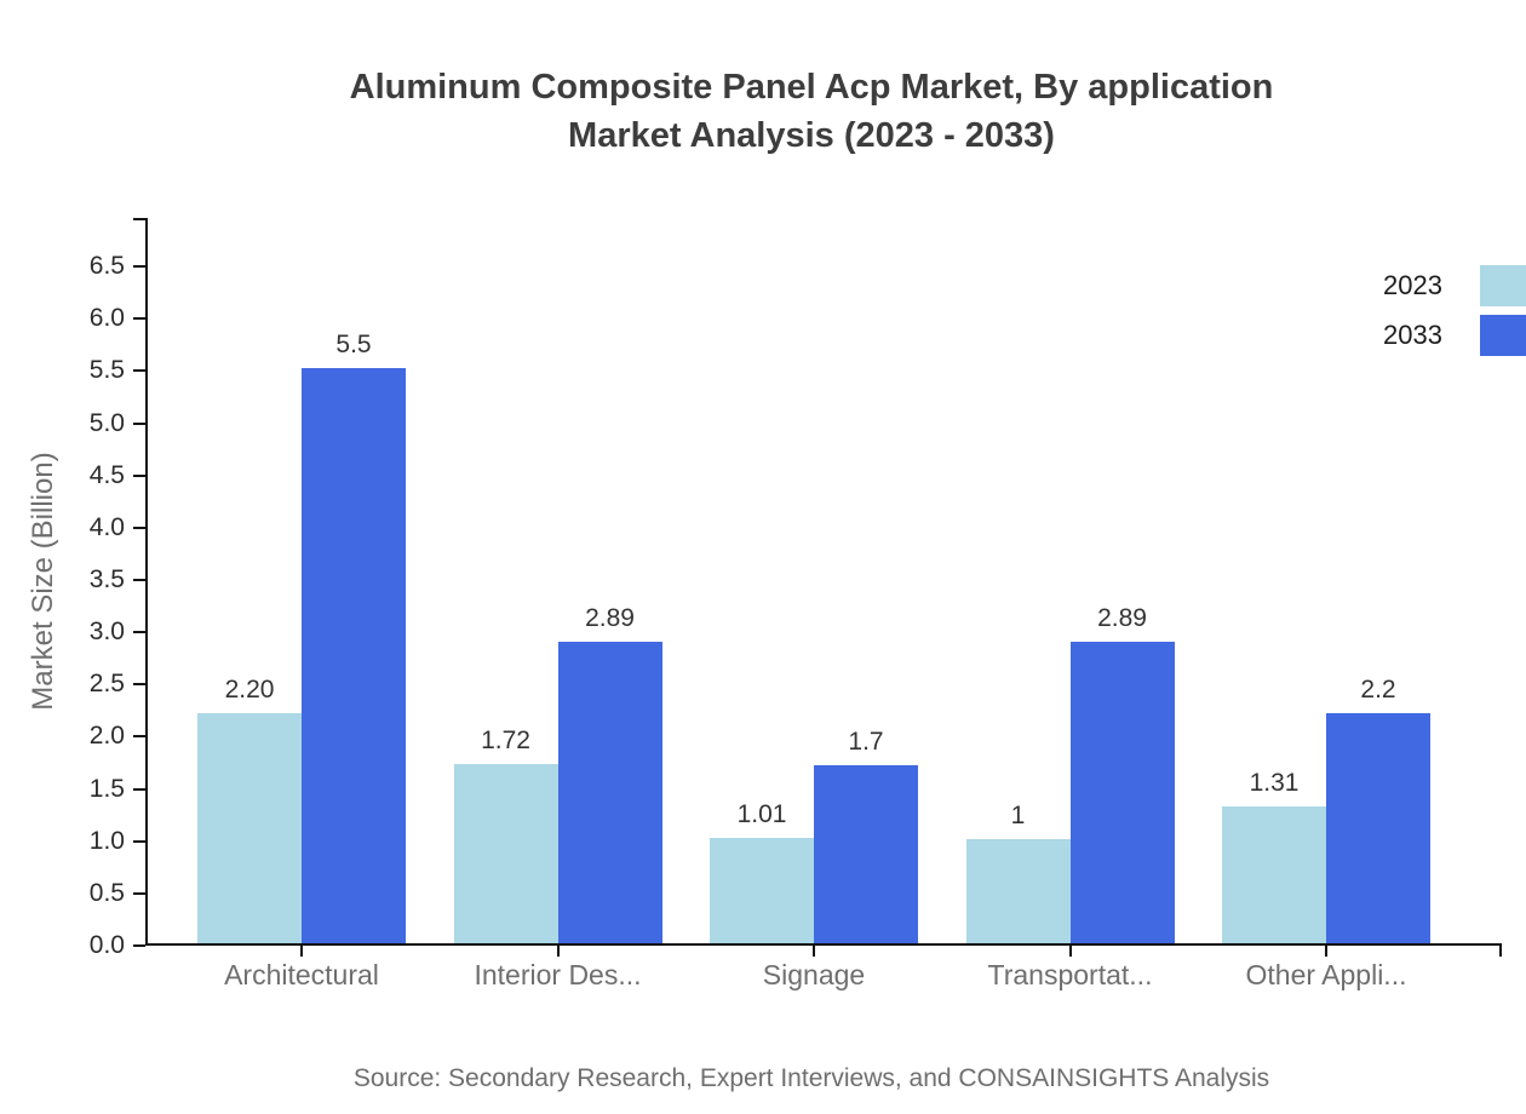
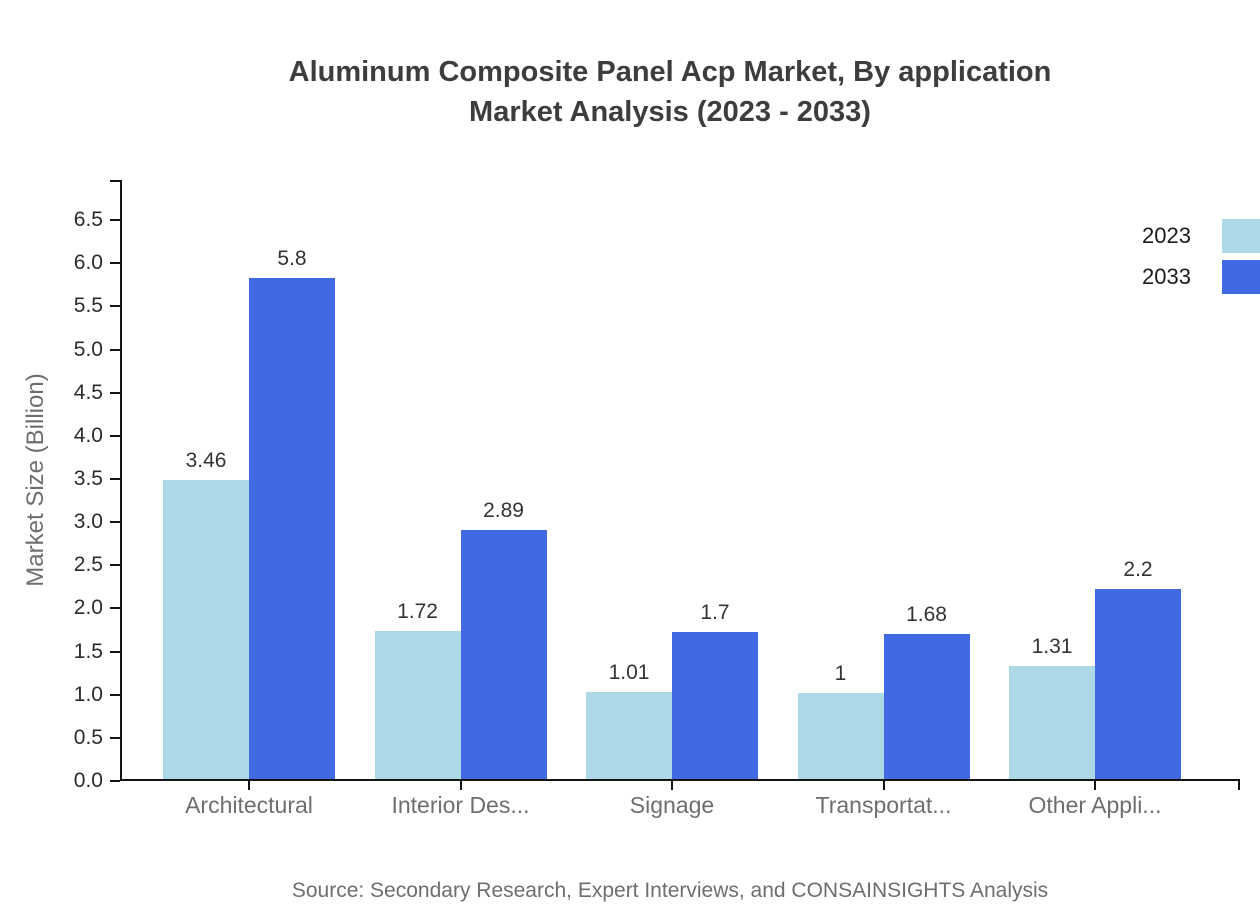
2023/Architectural: 2.20 -> 3.46
2033/Architectural: 5.5 -> 5.8
2033/Transportat...: 2.89 -> 1.68
